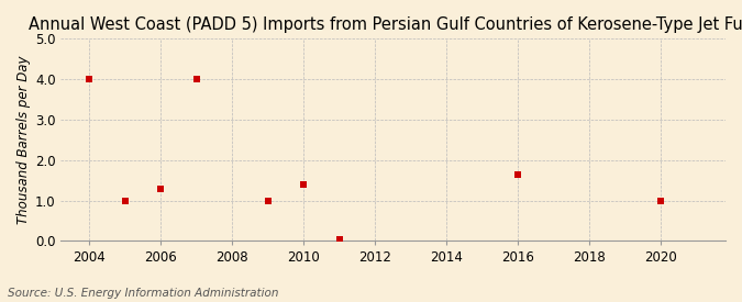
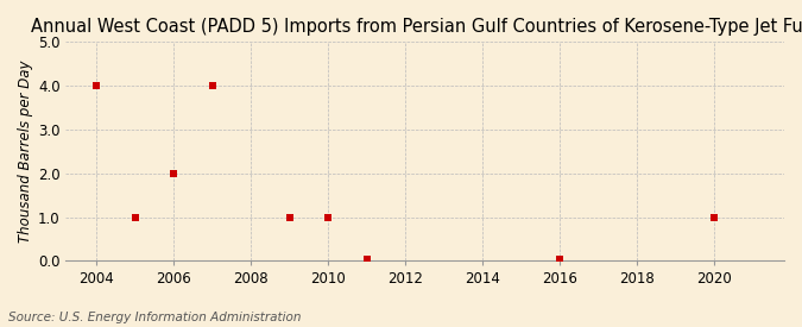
2006: 1.30 -> 2.00
2010: 1.40 -> 1.00
2016: 1.65 -> 0.03
